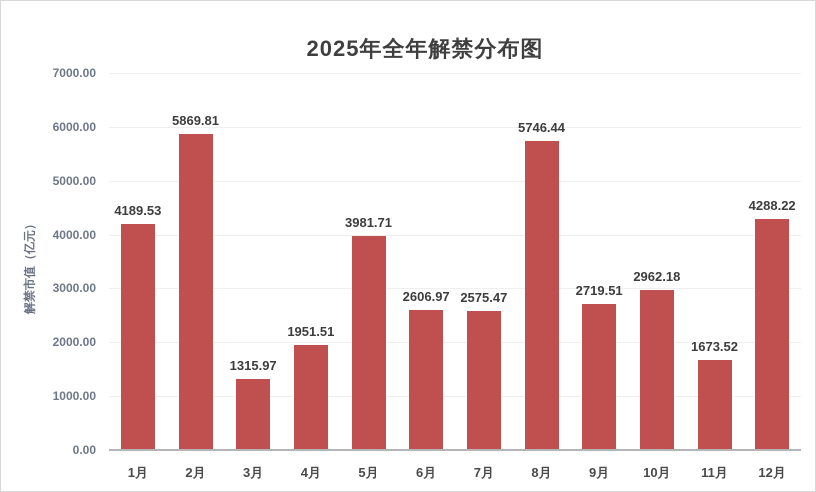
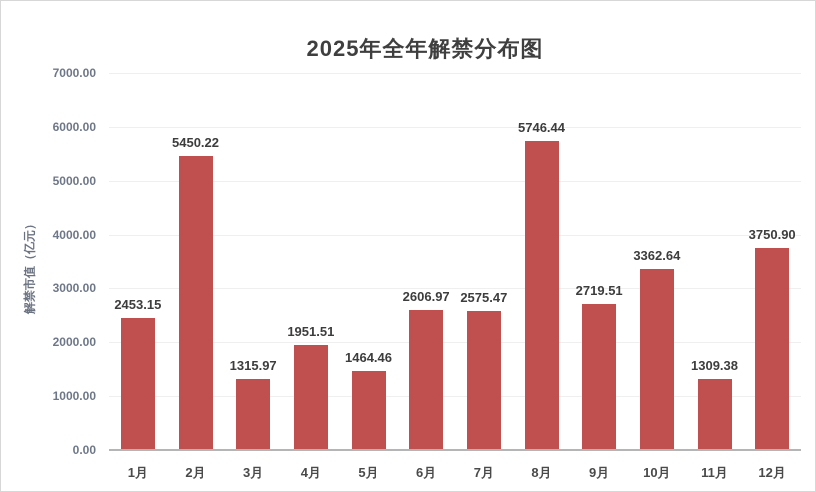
1月: 4189.53 -> 2453.15
2月: 5869.81 -> 5450.22
5月: 3981.71 -> 1464.46
10月: 2962.18 -> 3362.64
11月: 1673.52 -> 1309.38
12月: 4288.22 -> 3750.90
